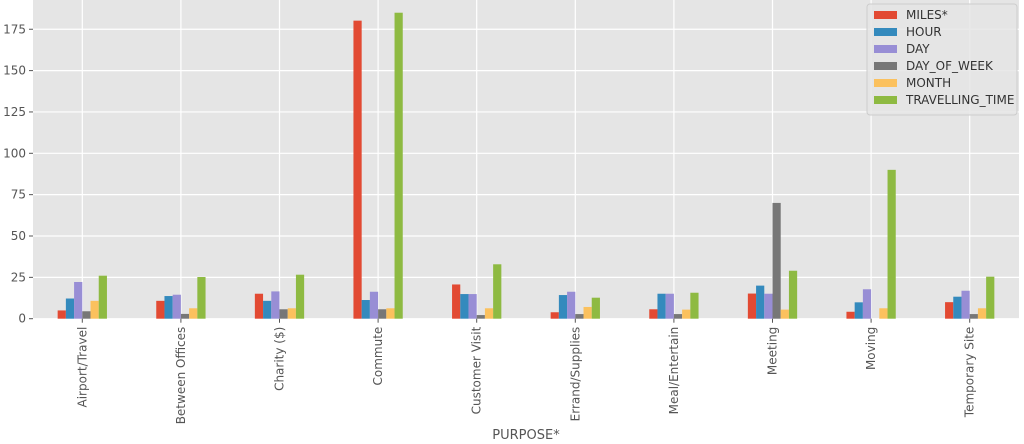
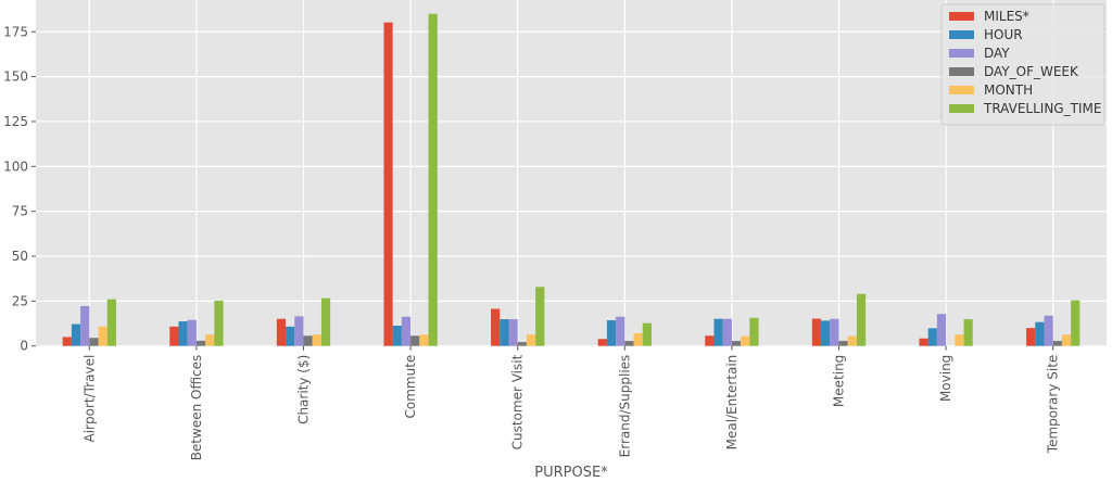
HOUR/Meeting: 20 -> 14
DAY_OF_WEEK/Meeting: 70 -> 3
TRAVELLING_TIME/Moving: 90 -> 15
